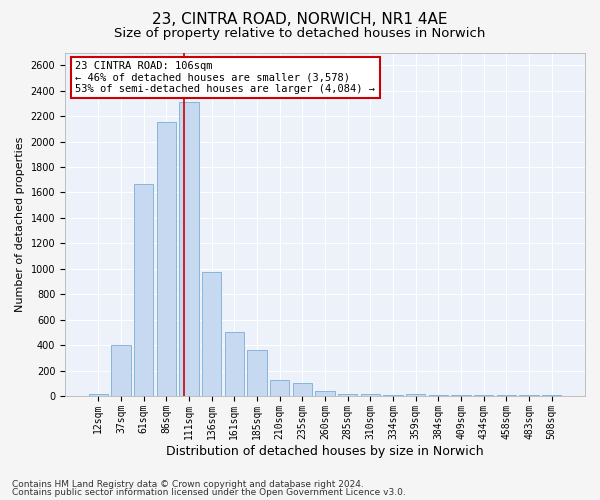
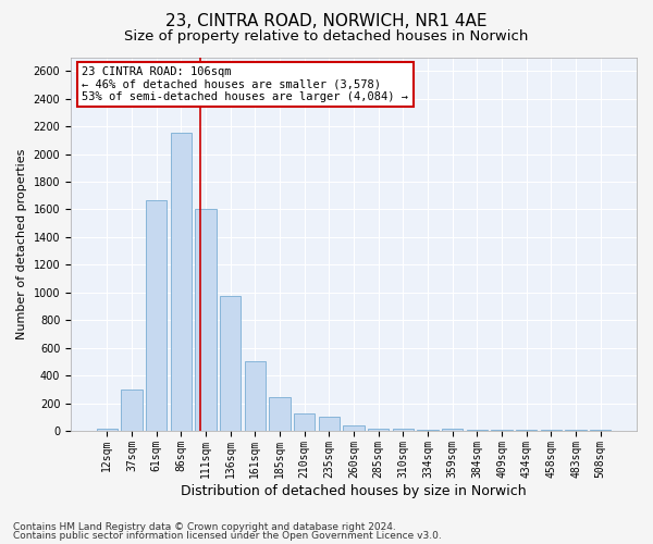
37sqm: 400 -> 300
111sqm: 2310 -> 1600
185sqm: 360 -> 240
